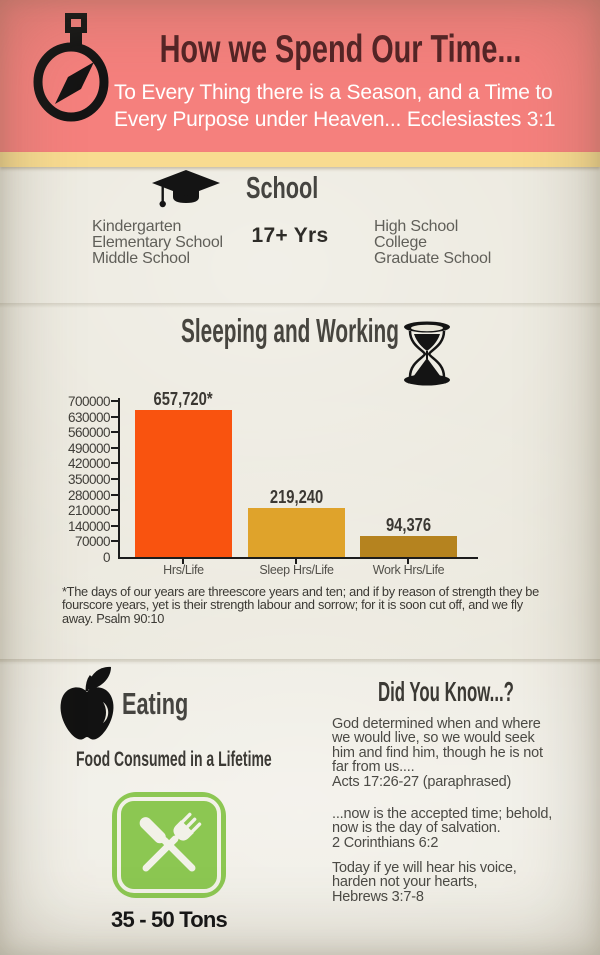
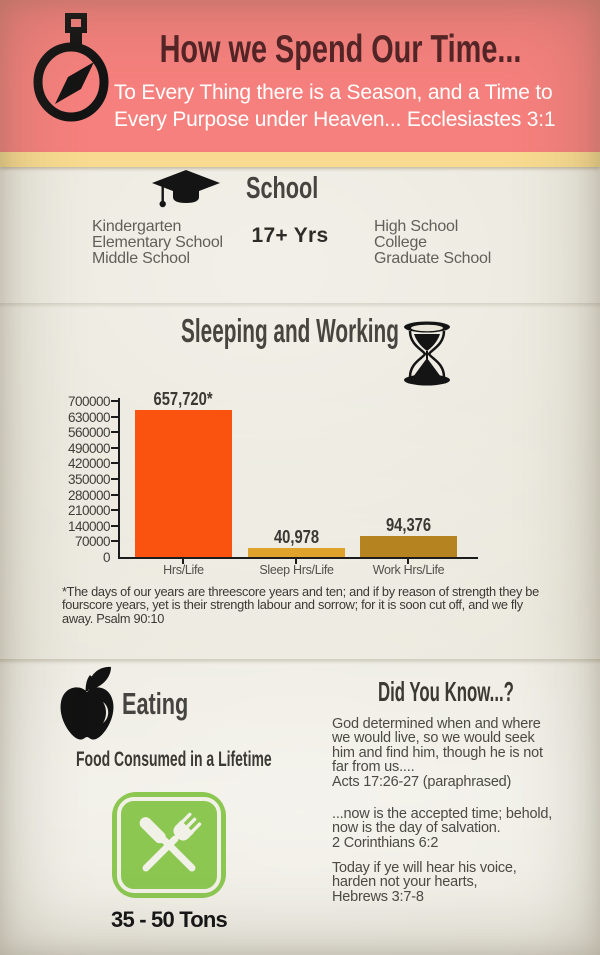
Sleep Hrs/Life: 219,240 -> 40,978
